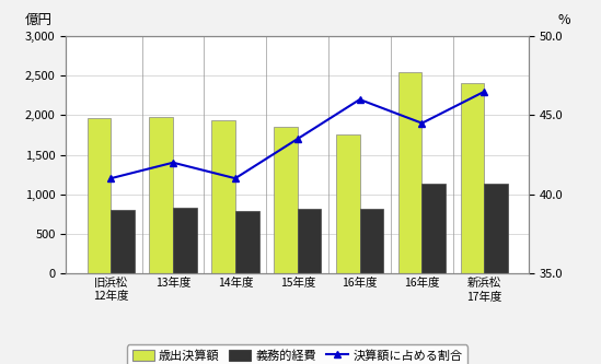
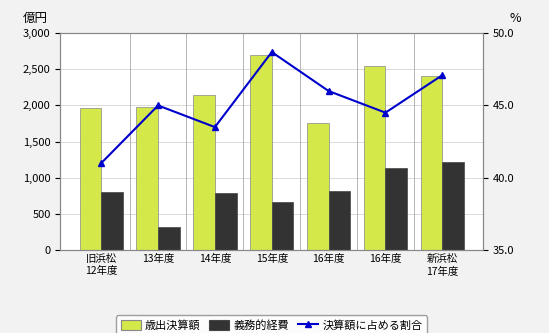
決算額に占める割合/13年度: 42.0 -> 45.0
義務的経費/13年度: 830 -> 320
歳出決算額/14年度: 1,940 -> 2,140
決算額に占める割合/14年度: 41.0 -> 43.5
歳出決算額/15年度: 1,860 -> 2,700
決算額に占める割合/15年度: 43.5 -> 48.7
義務的経費/15年度: 810 -> 660
決算額に占める割合/新浜松 17年度: 46.5 -> 47.1
義務的経費/新浜松 17年度: 1,130 -> 1,220
